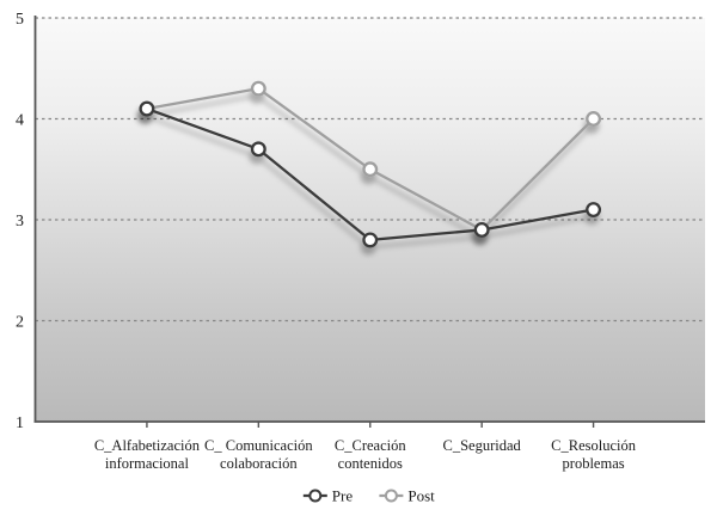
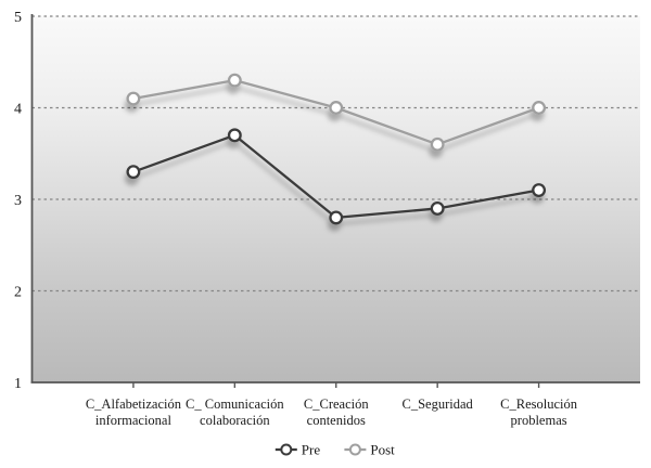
Pre/C_Alfabetización informacional: 4.1 -> 3.3
Post/C_Creación contenidos: 3.5 -> 4.0
Post/C_Seguridad: 2.9 -> 3.6
